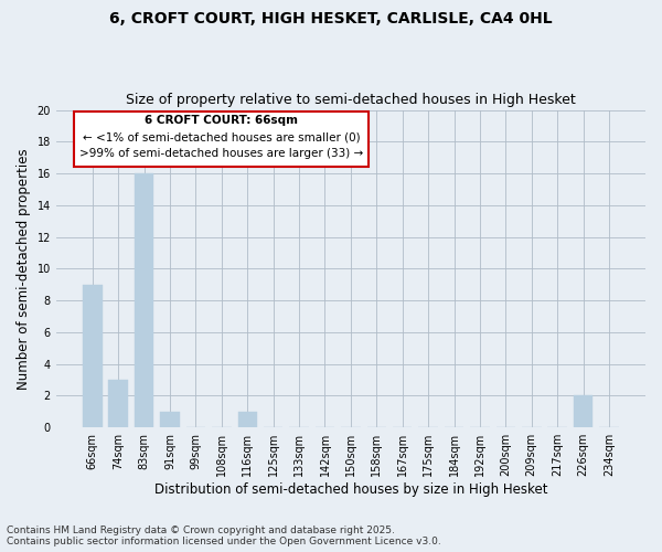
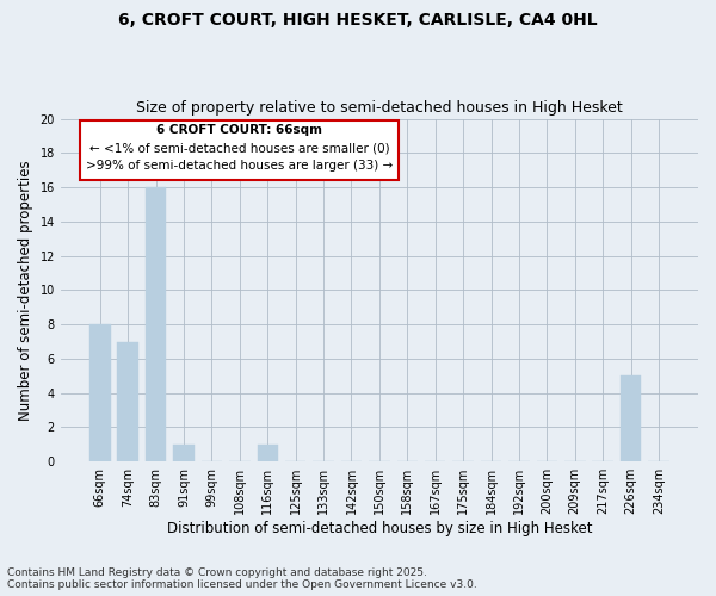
66sqm: 9 -> 8
74sqm: 3 -> 7
226sqm: 2 -> 5
